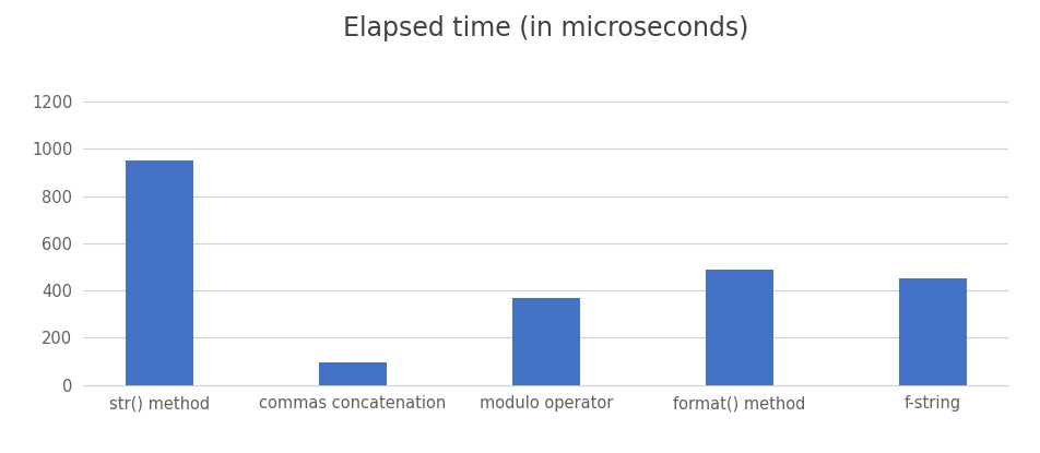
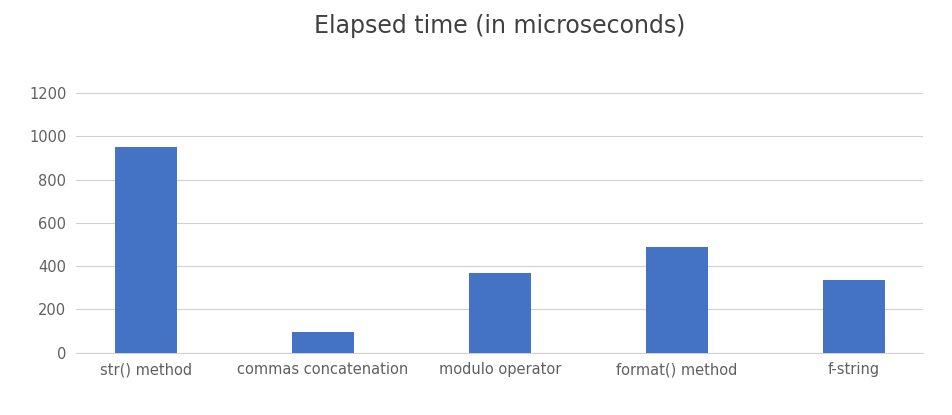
f-string: 450 -> 335
